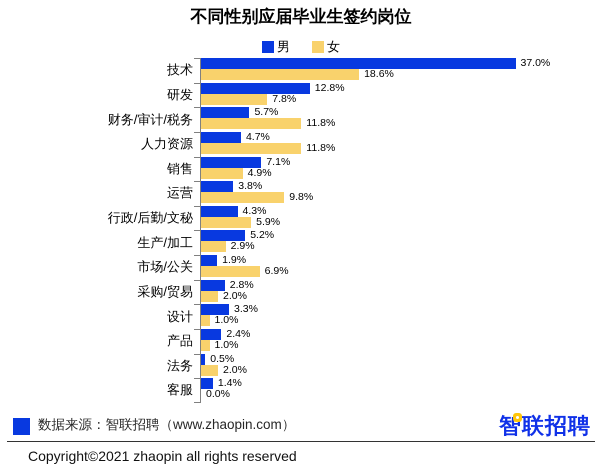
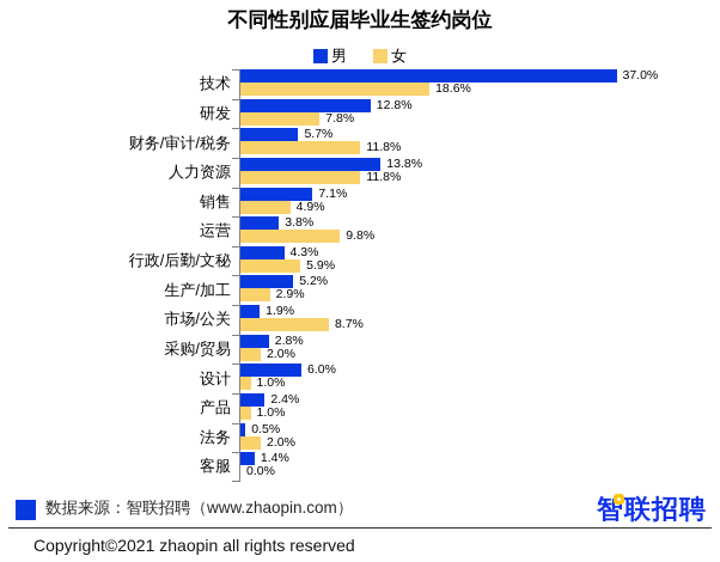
男/人力资源: 4.7% -> 13.8%
女/市场/公关: 6.9% -> 8.7%
男/设计: 3.3% -> 6.0%
